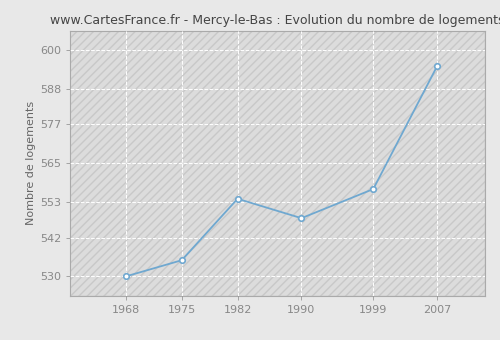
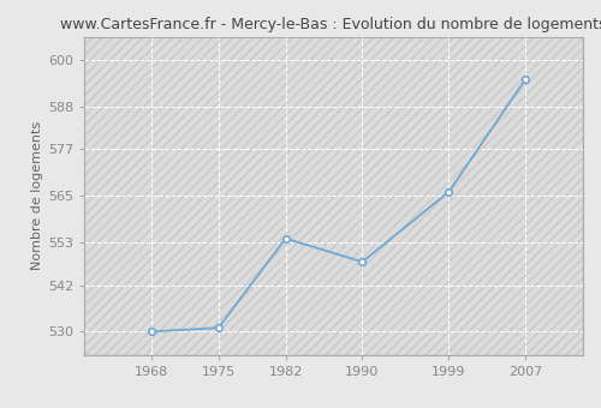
1975: 535 -> 531
1999: 557 -> 566
